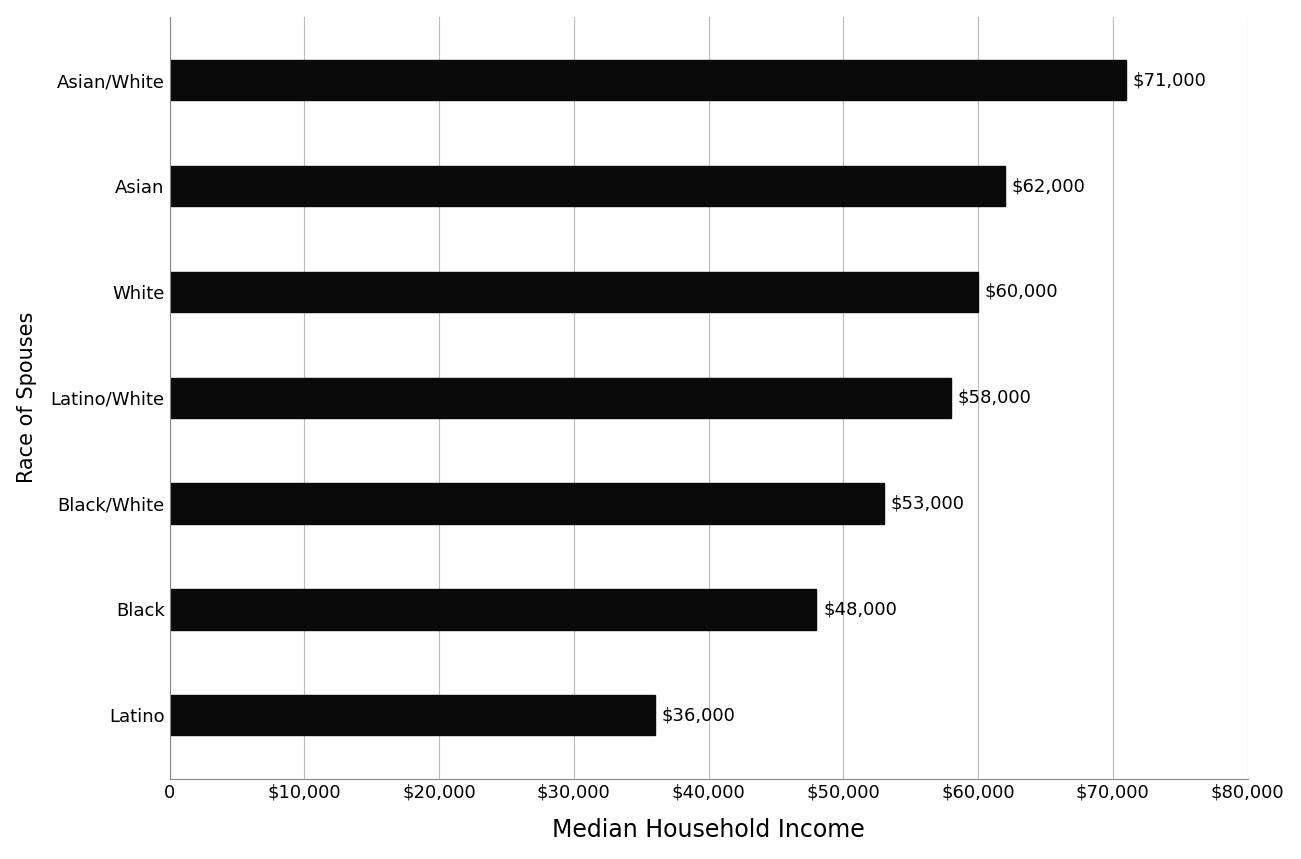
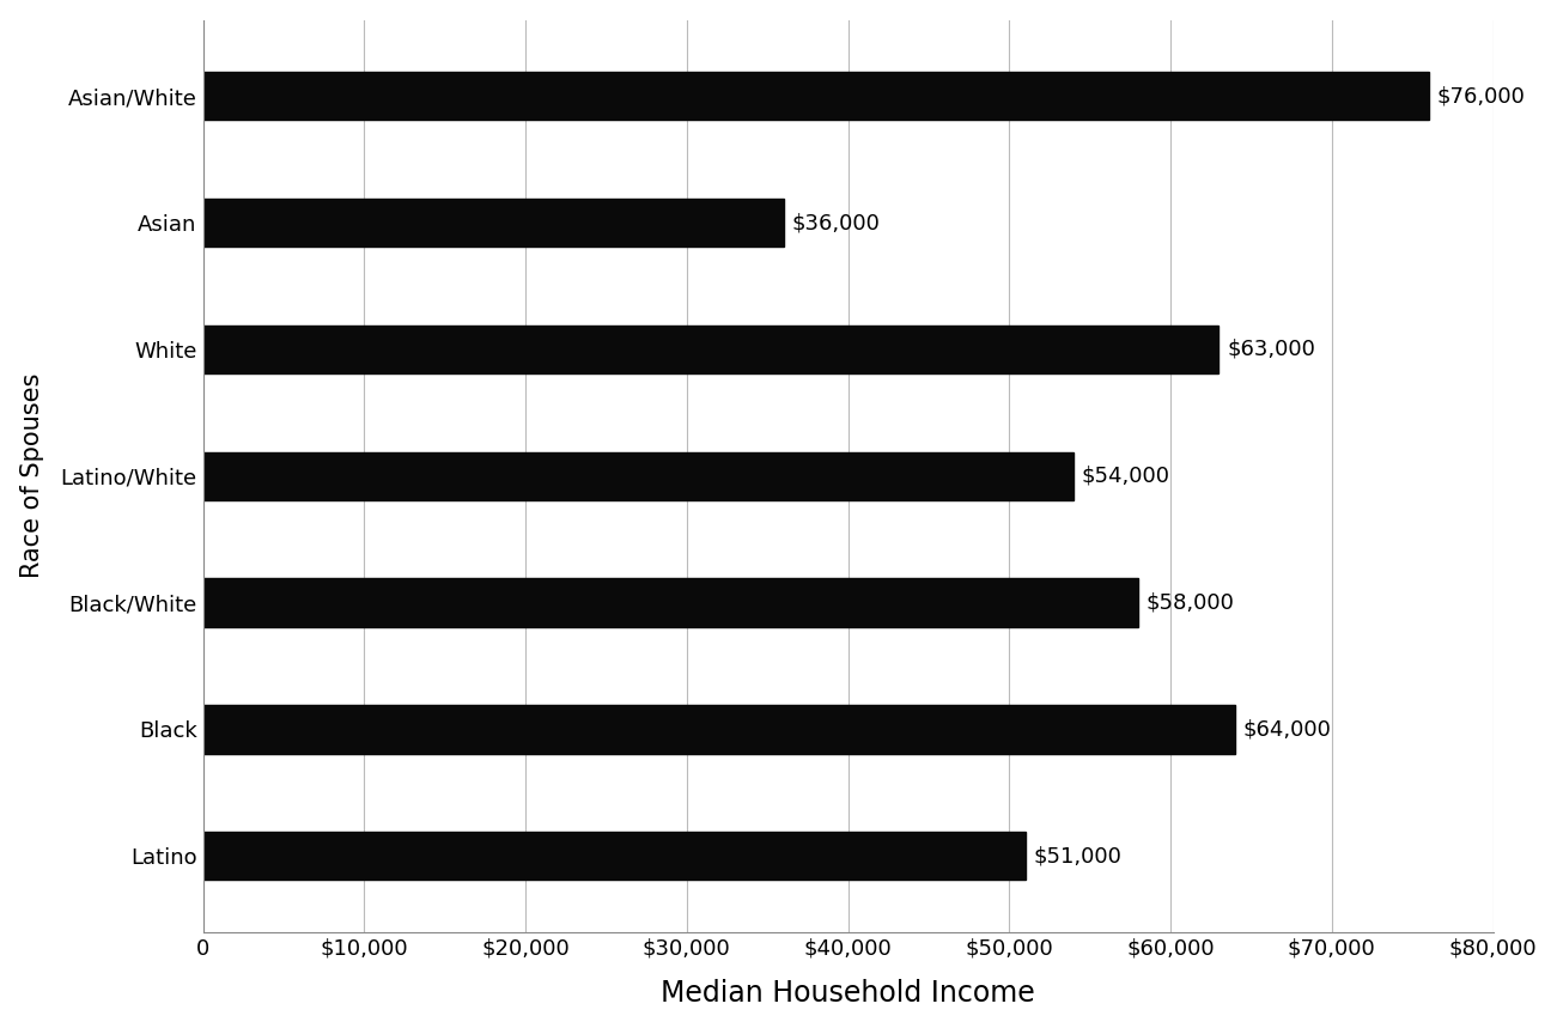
Asian/White: $71,000 -> $76,000
Asian: $62,000 -> $36,000
White: $60,000 -> $63,000
Latino/White: $58,000 -> $54,000
Black/White: $53,000 -> $58,000
Black: $48,000 -> $64,000
Latino: $36,000 -> $51,000
